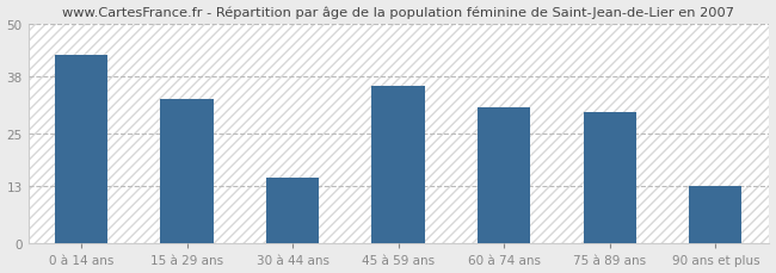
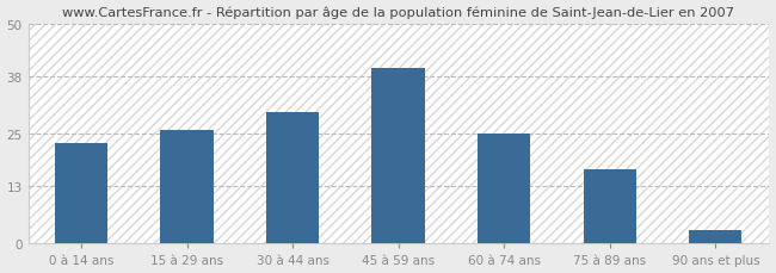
0 à 14 ans: 43 -> 23
15 à 29 ans: 33 -> 26
30 à 44 ans: 15 -> 30
45 à 59 ans: 36 -> 40
60 à 74 ans: 31 -> 25
75 à 89 ans: 30 -> 17
90 ans et plus: 13 -> 3
